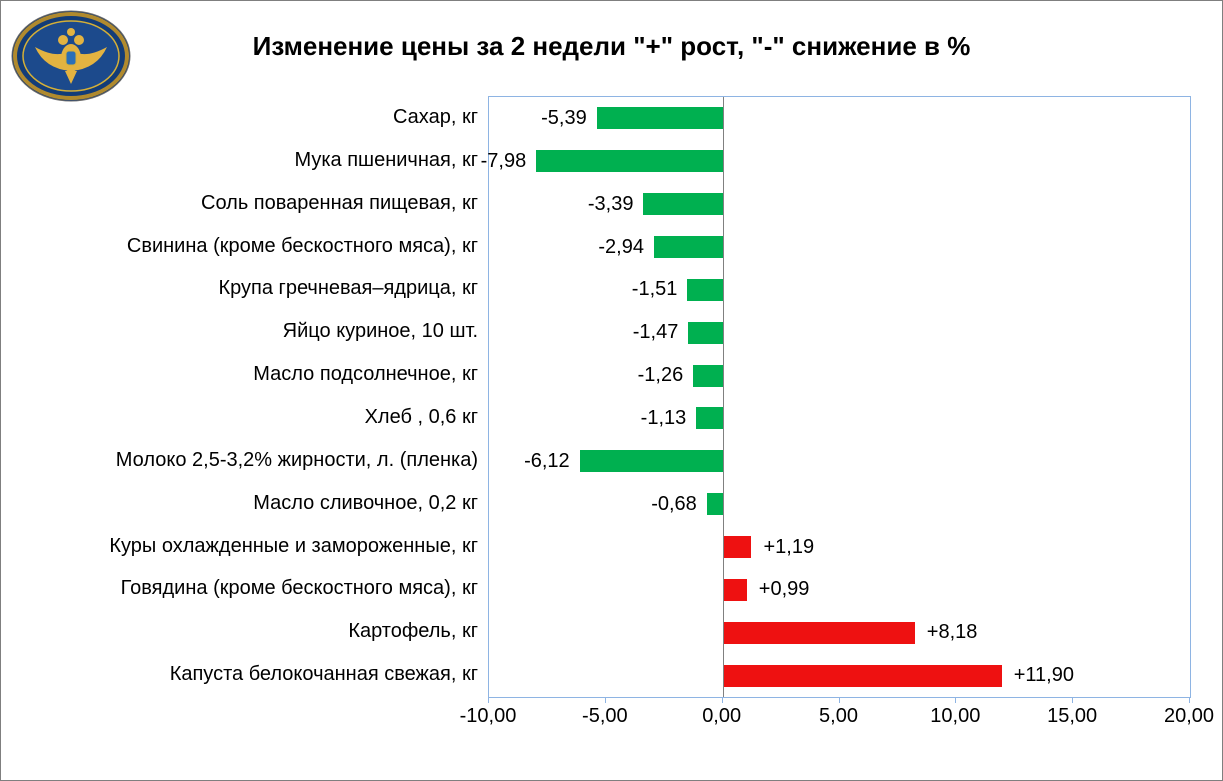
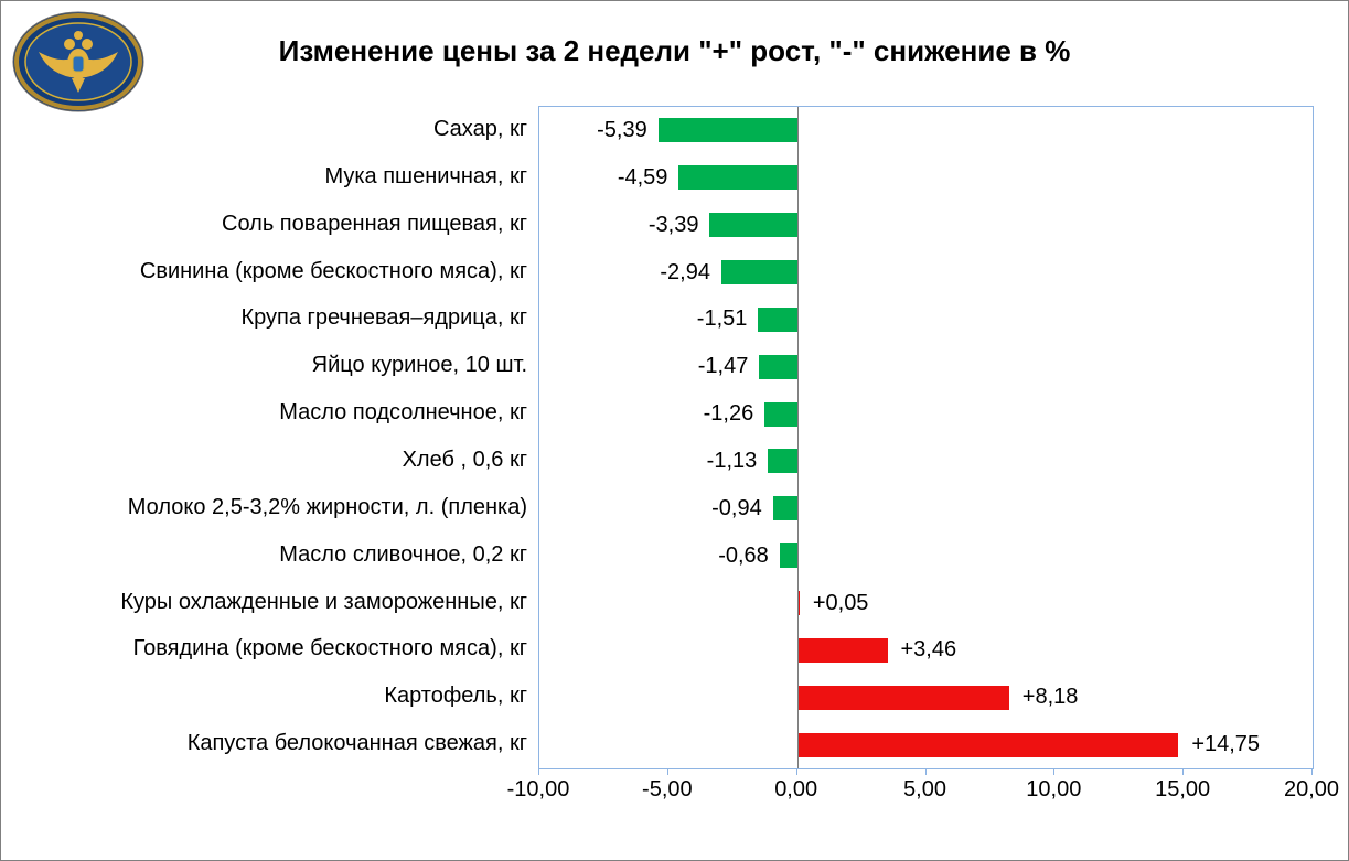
Мука пшеничная, кг: -7,98 -> -4,59
Молоко 2,5-3,2% жирности, л. (пленка): -6,12 -> -0,94
Куры охлажденные и замороженные, кг: +1,19 -> +0,05
Говядина (кроме бескостного мяса), кг: +0,99 -> +3,46
Капуста белокочанная свежая, кг: +11,90 -> +14,75
